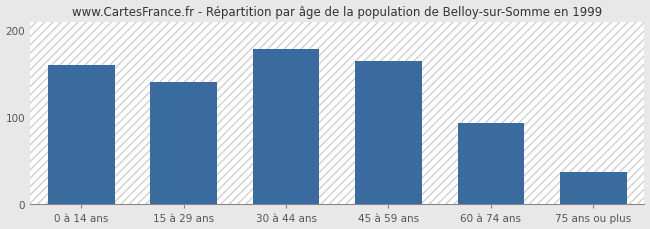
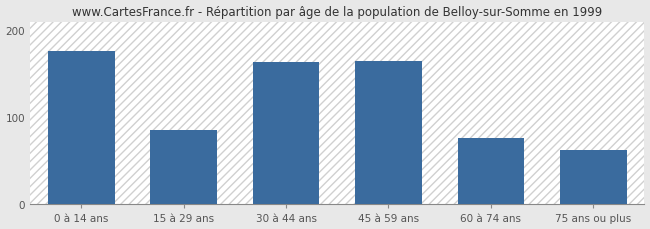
0 à 14 ans: 160 -> 176
15 à 29 ans: 140 -> 86
30 à 44 ans: 178 -> 164
60 à 74 ans: 93 -> 76
75 ans ou plus: 37 -> 62
